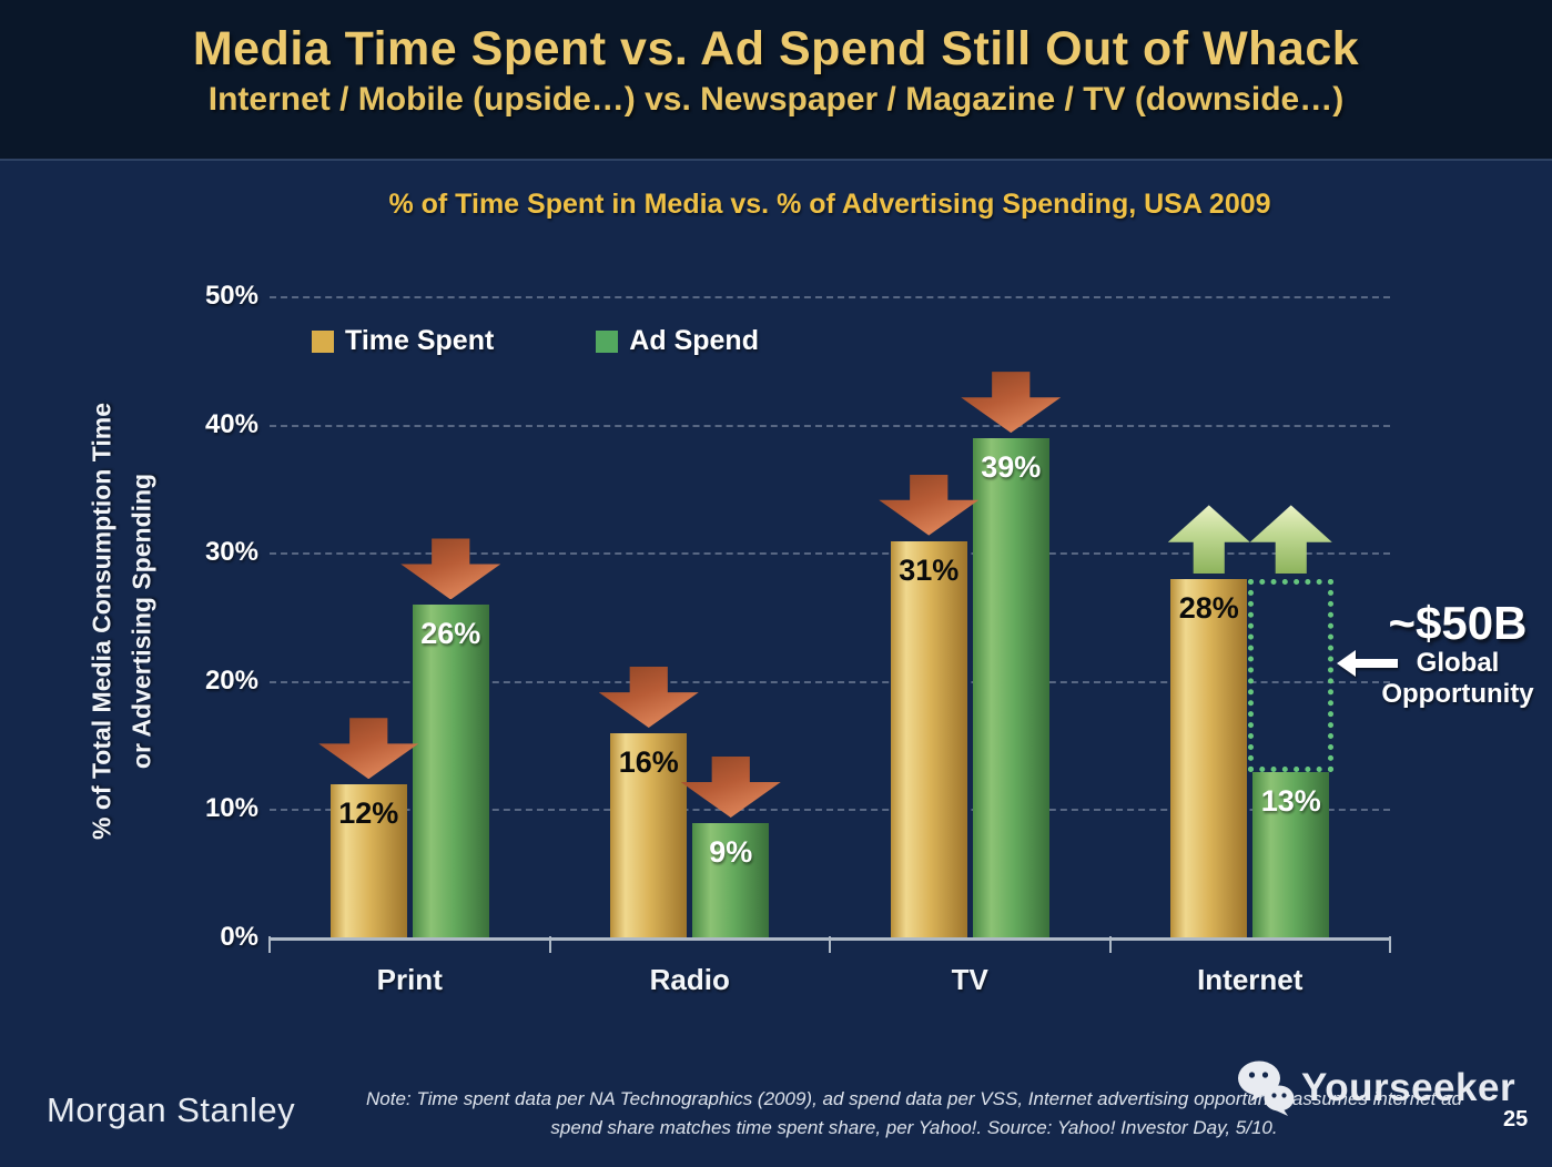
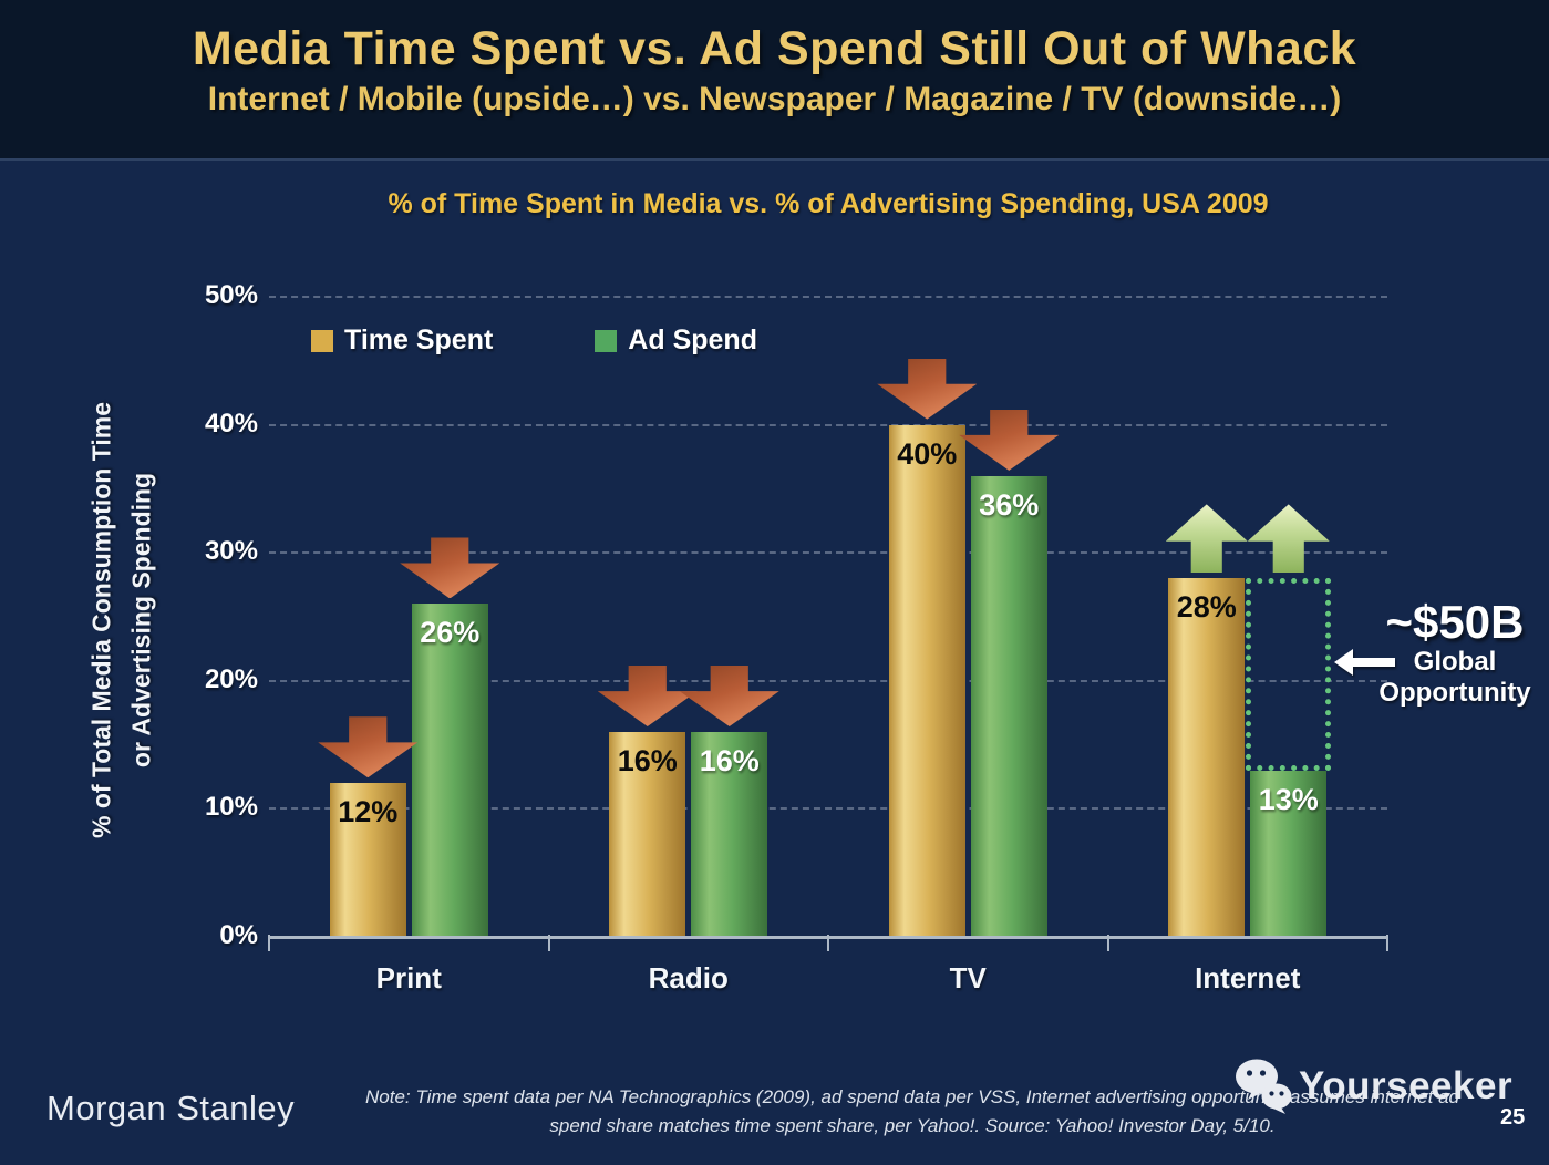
Ad Spend/Radio: 9% -> 16%
Time Spent/TV: 31% -> 40%
Ad Spend/TV: 39% -> 36%
